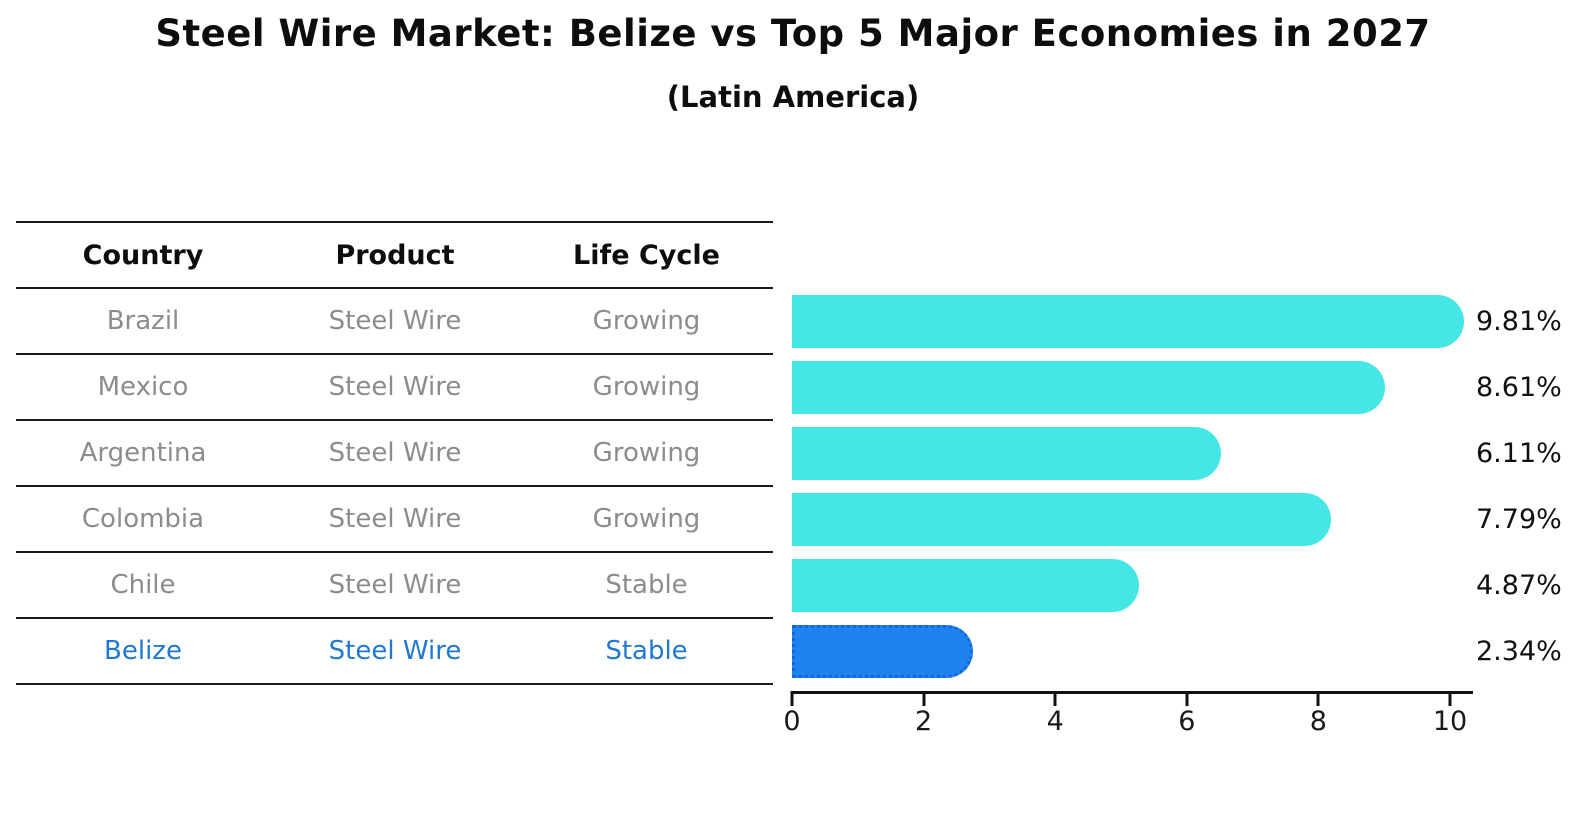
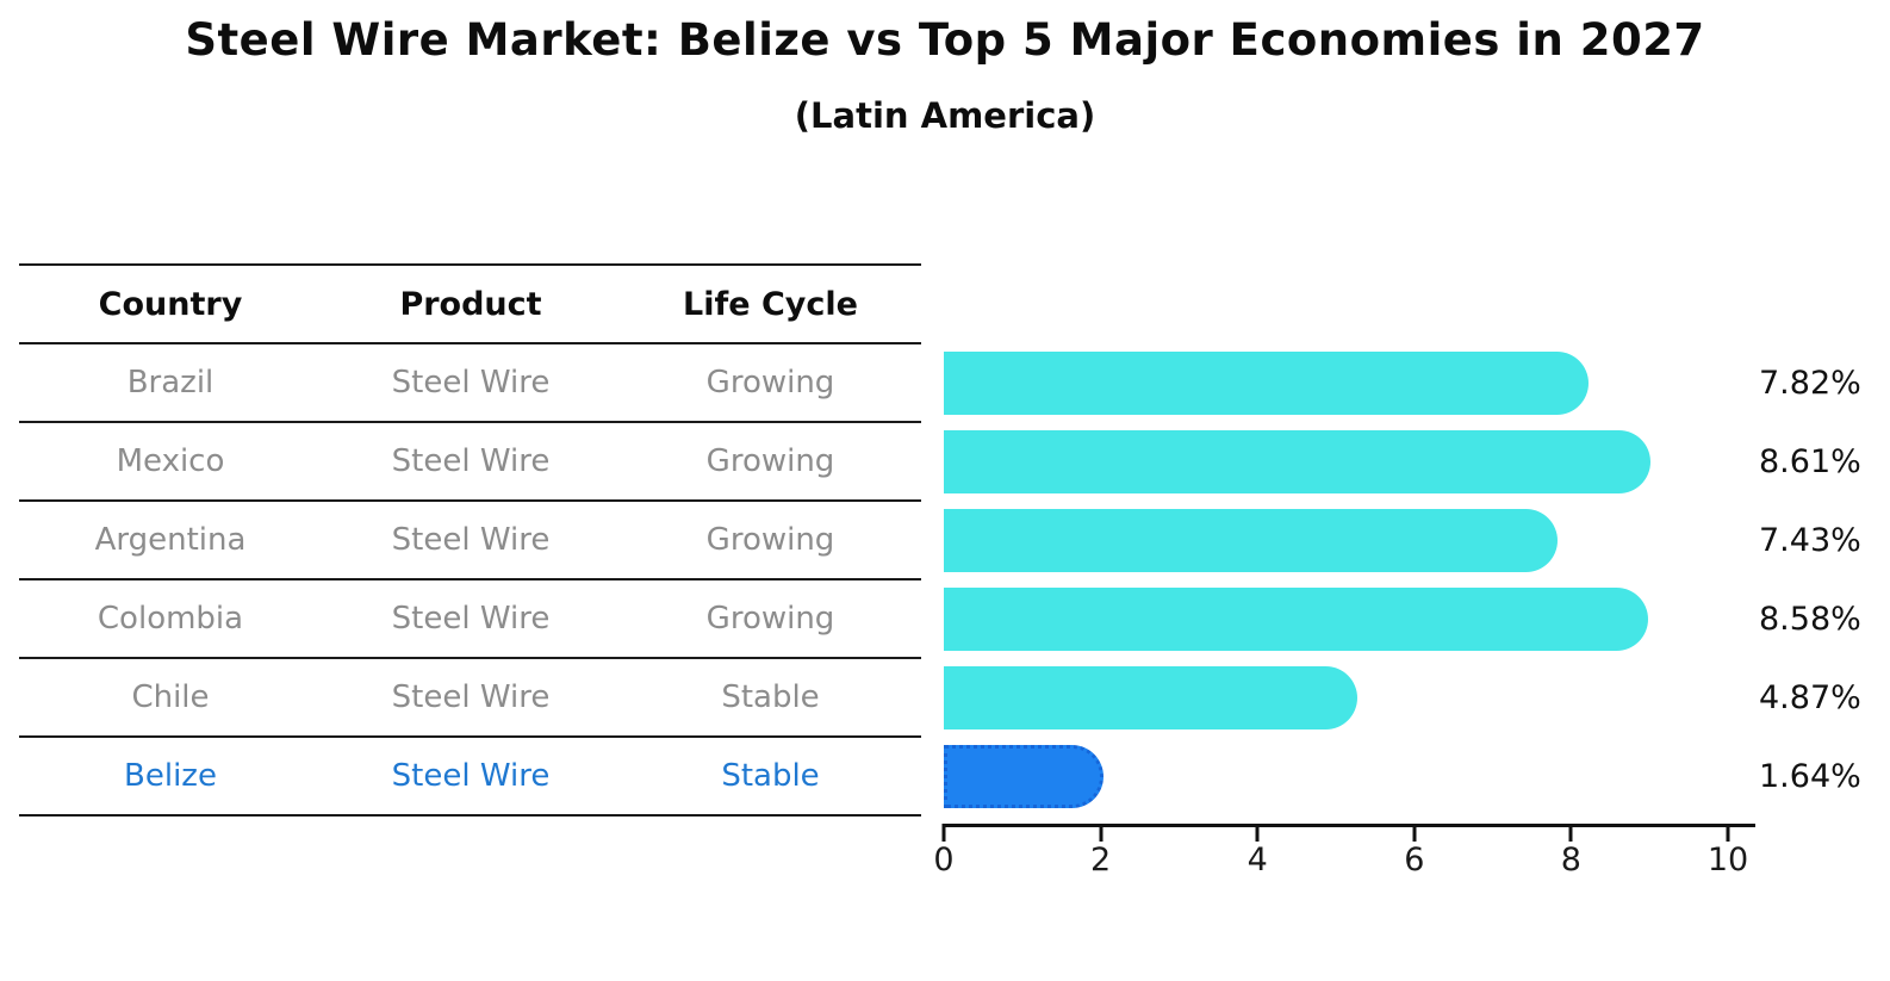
Brazil: 9.81% -> 7.82%
Argentina: 6.11% -> 7.43%
Colombia: 7.79% -> 8.58%
Belize: 2.34% -> 1.64%
